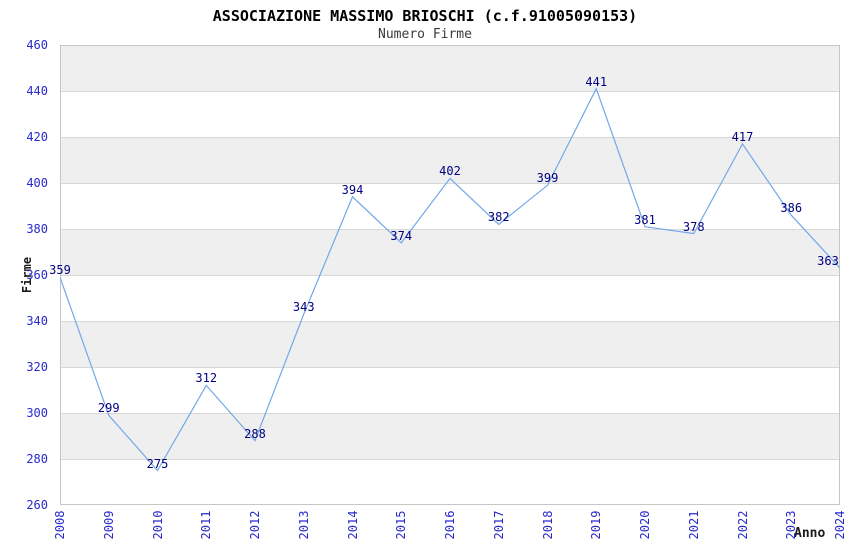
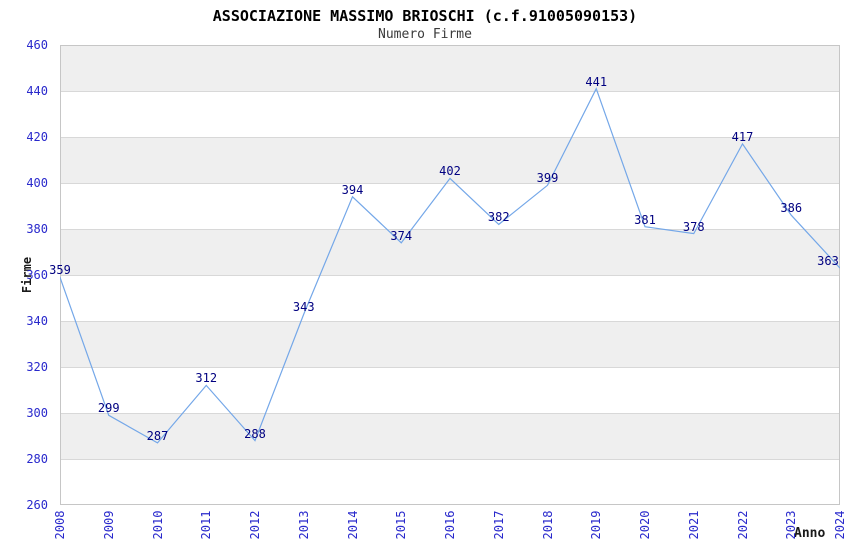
2010: 275 -> 287
